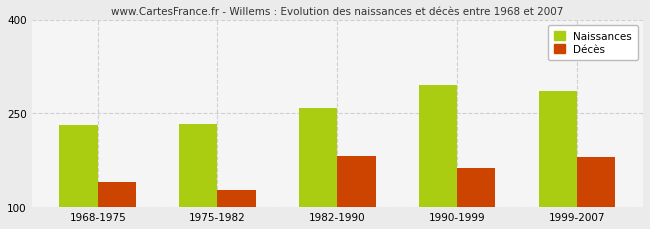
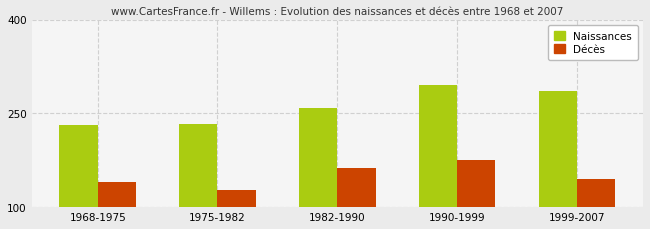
Décès/1982-1990: 182 -> 163
Décès/1990-1999: 162 -> 175
Décès/1999-2007: 180 -> 145
